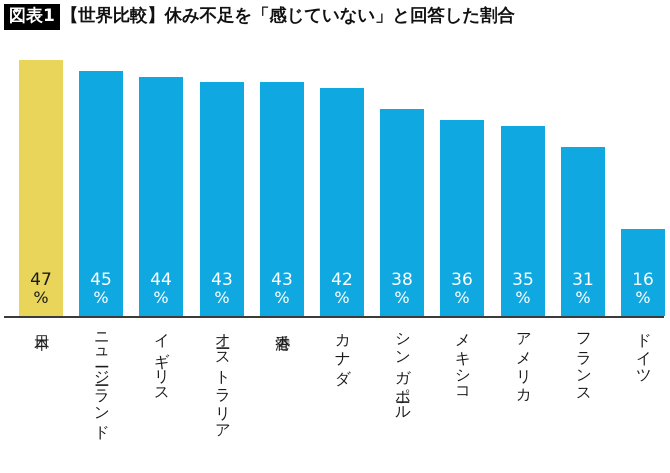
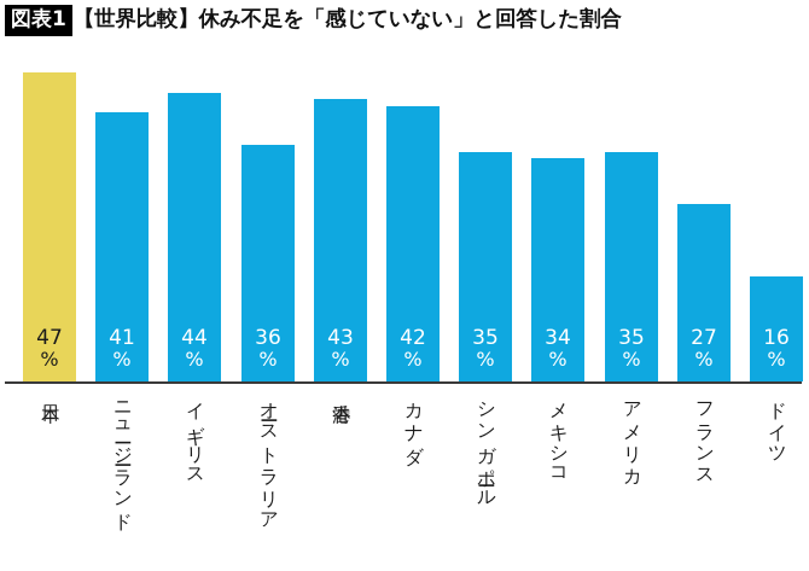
ニュージーランド: 45 -> 41
オーストラリア: 43 -> 36
シンガポール: 38 -> 35
メキシコ: 36 -> 34
フランス: 31 -> 27
